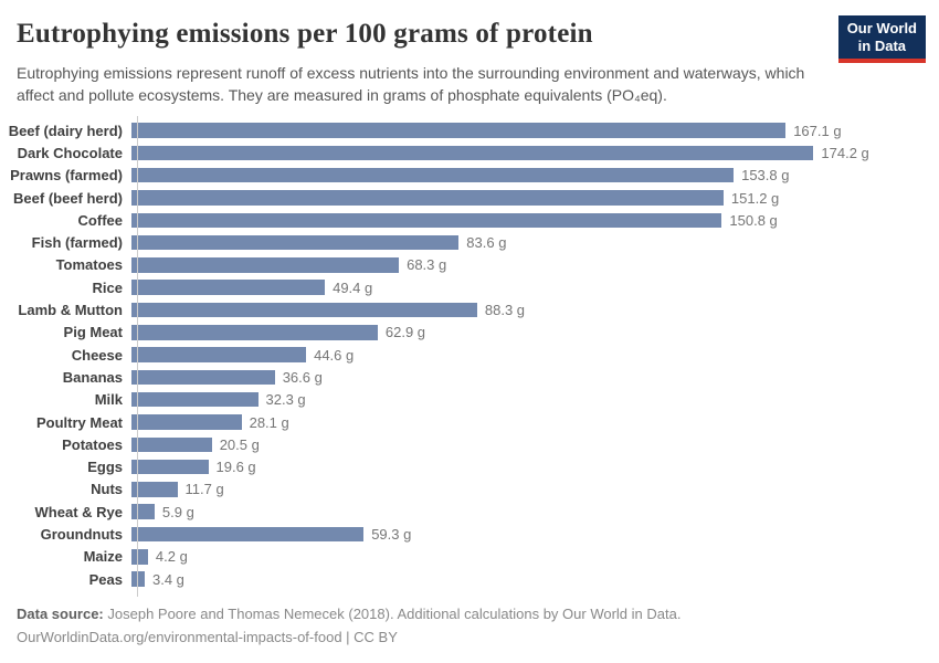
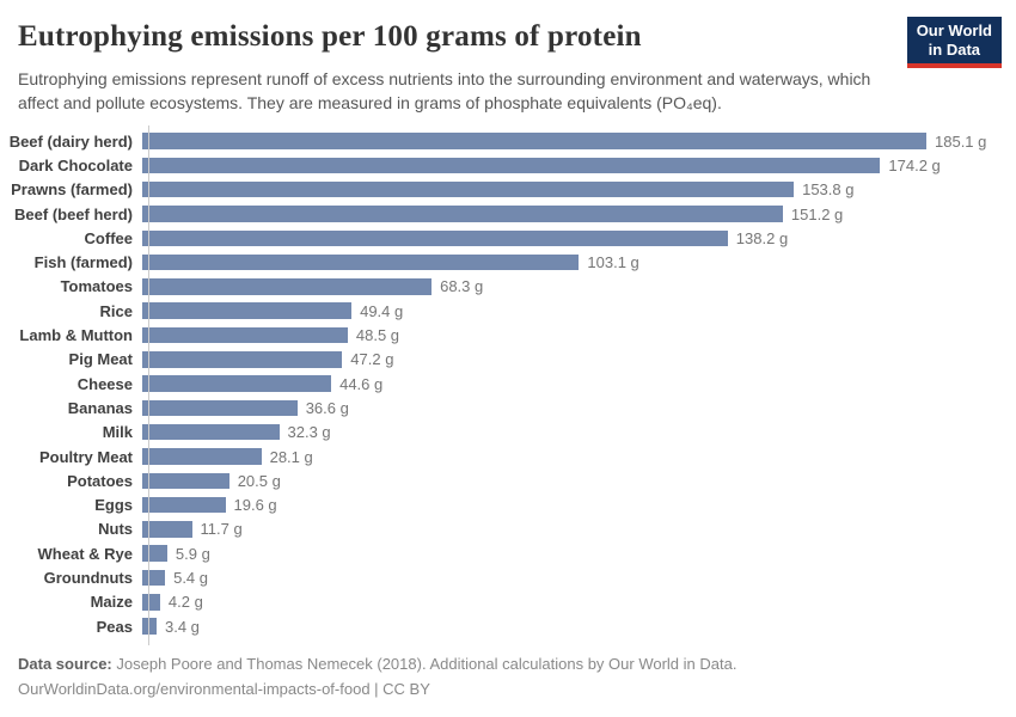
Beef (dairy herd): 167.1 -> 185.1
Coffee: 150.8 -> 138.2
Fish (farmed): 83.6 -> 103.1
Lamb & Mutton: 88.3 -> 48.5
Pig Meat: 62.9 -> 47.2
Groundnuts: 59.3 -> 5.4
